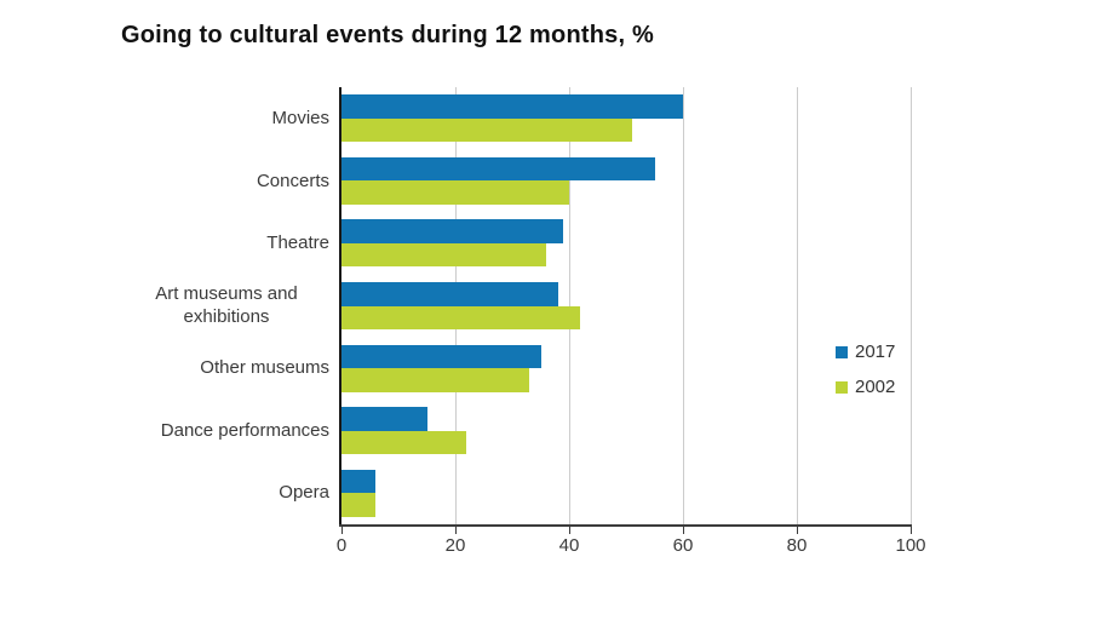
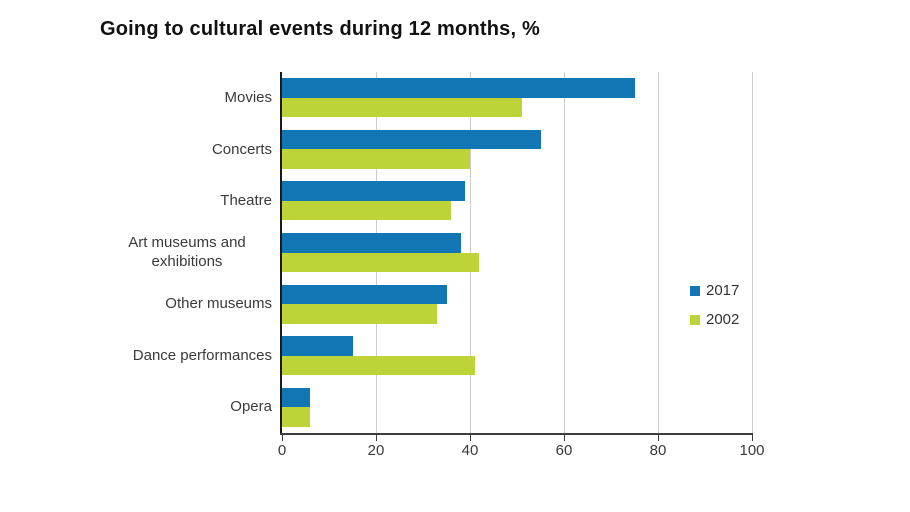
2017/Movies: 60 -> 75
2002/Dance performances: 22 -> 41
